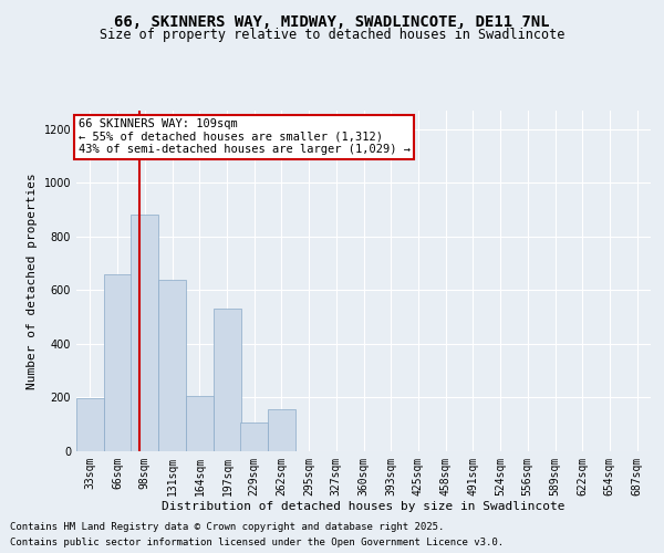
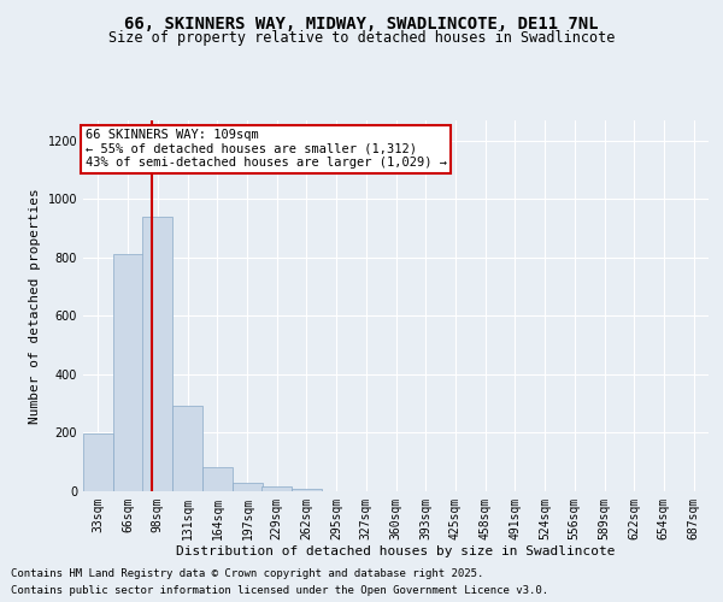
66sqm: 660 -> 810
98sqm: 880 -> 940
131sqm: 640 -> 290
164sqm: 205 -> 80
197sqm: 530 -> 25
229sqm: 105 -> 15
262sqm: 155 -> 5
